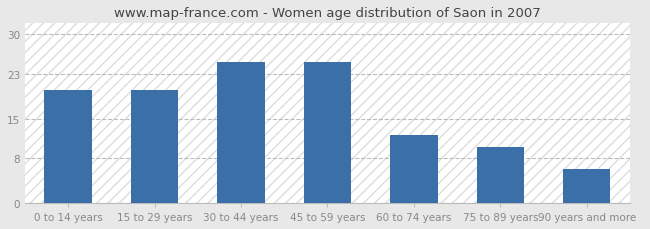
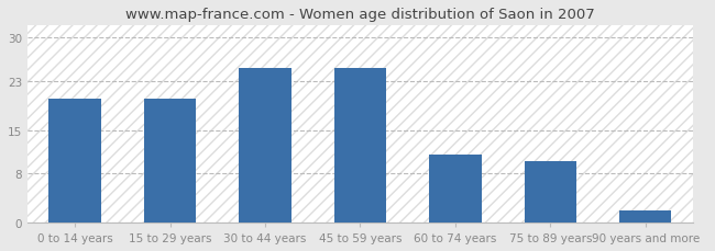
60 to 74 years: 12 -> 11
90 years and more: 6 -> 2
